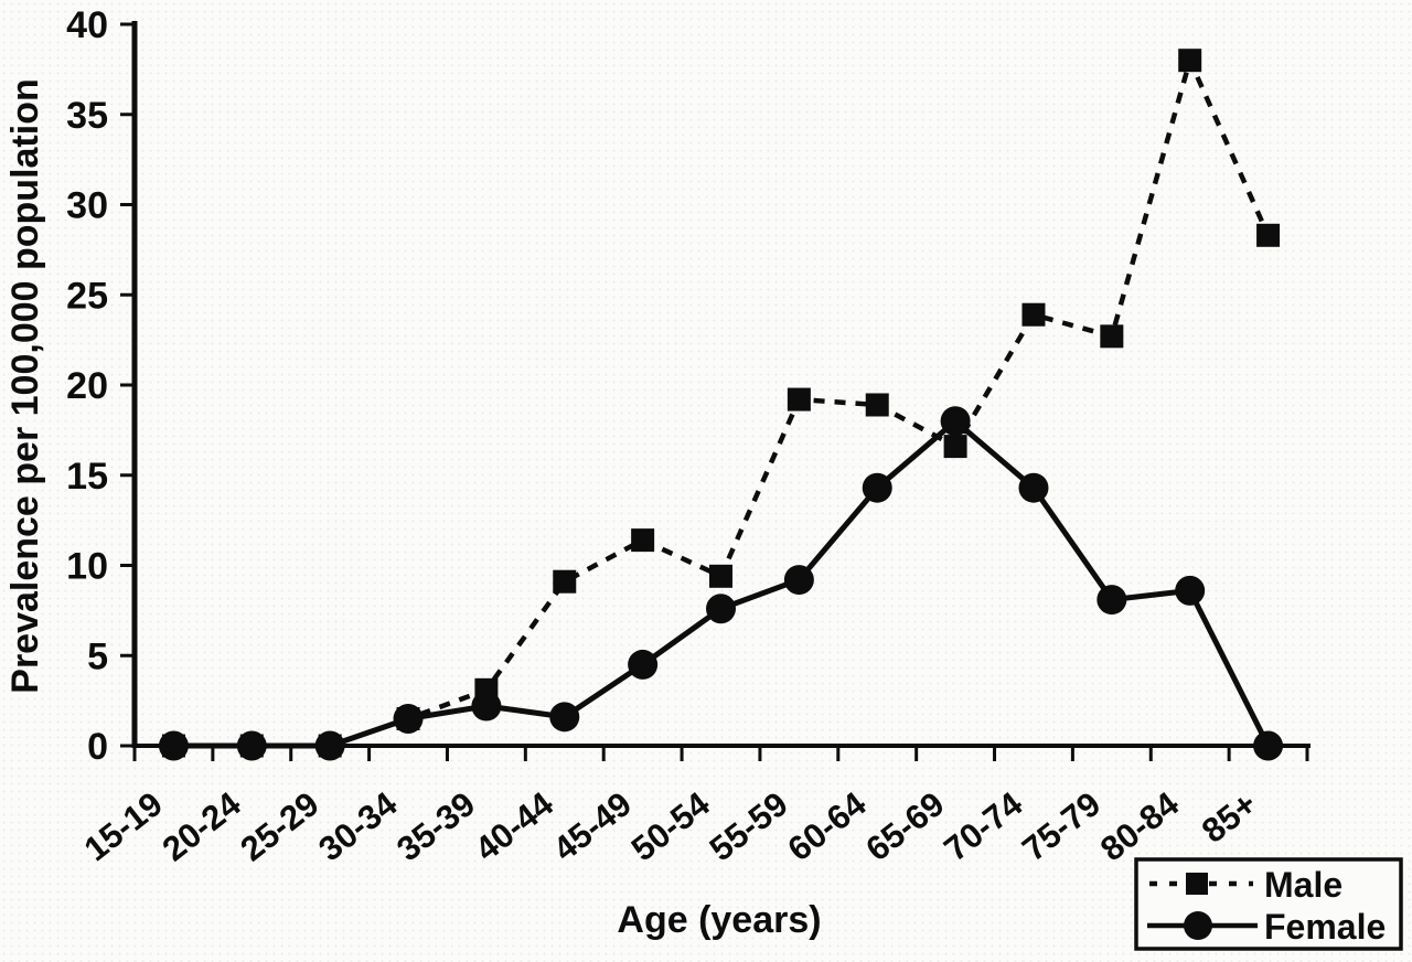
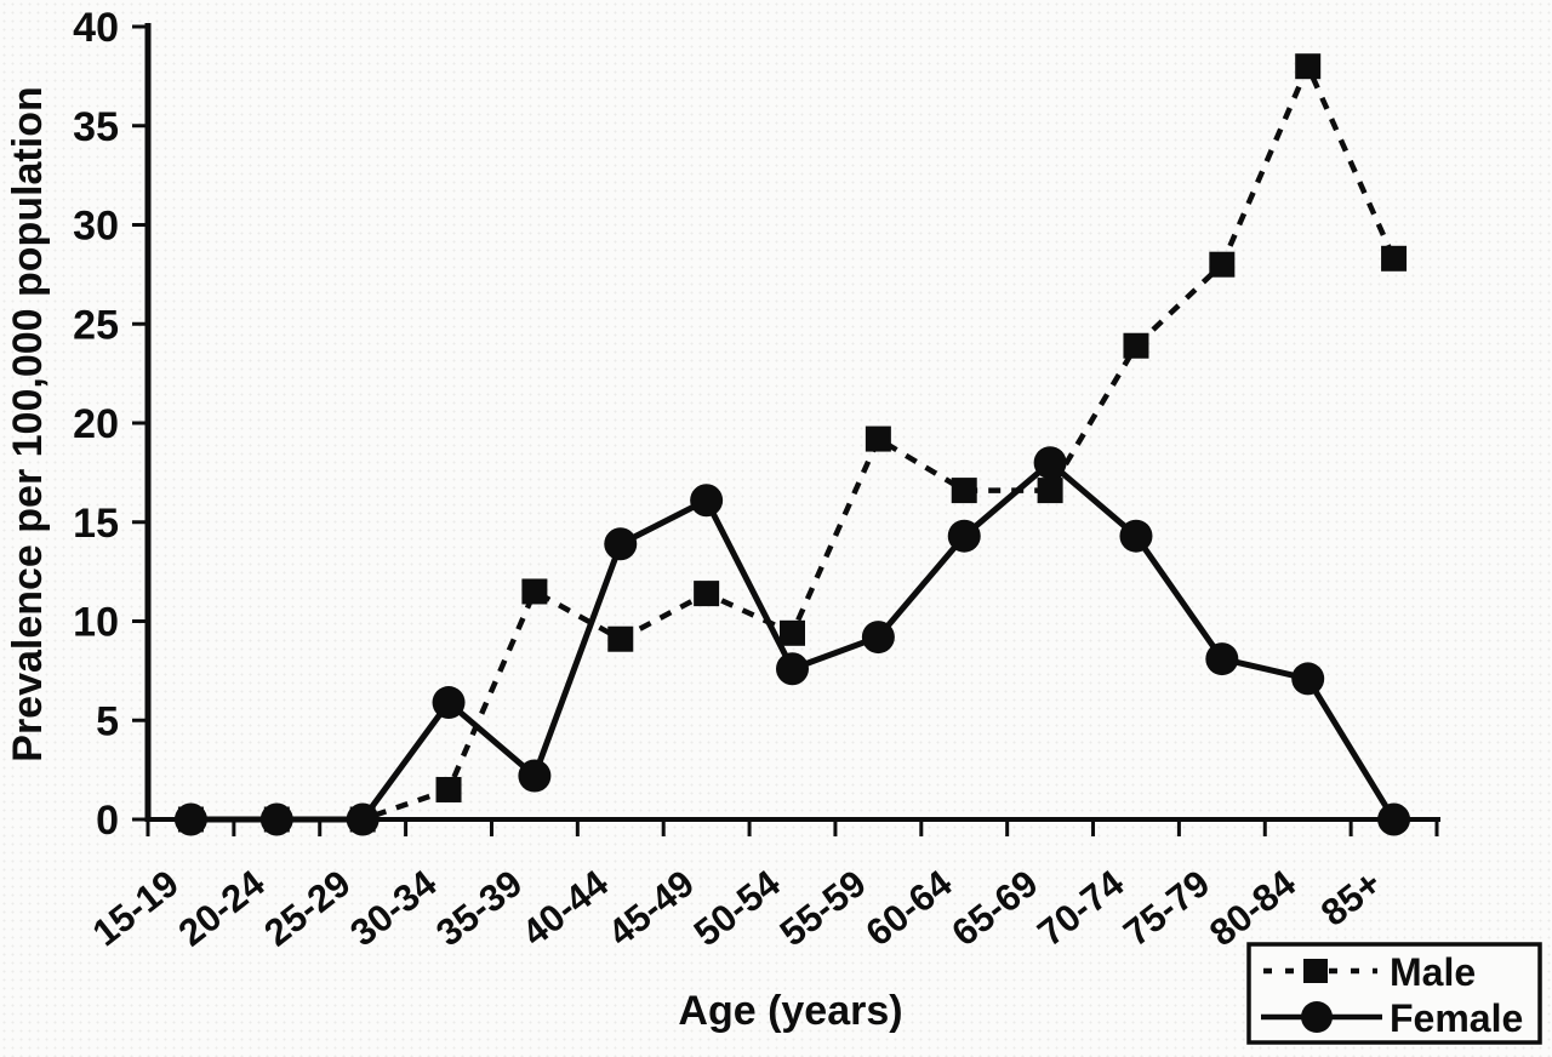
Female/30-34: 1.5 -> 5.9
Male/35-39: 3.1 -> 11.5
Female/40-44: 1.6 -> 13.9
Female/45-49: 4.5 -> 16.1
Male/60-64: 18.9 -> 16.6
Male/75-79: 22.7 -> 28.0
Female/80-84: 8.6 -> 7.1
